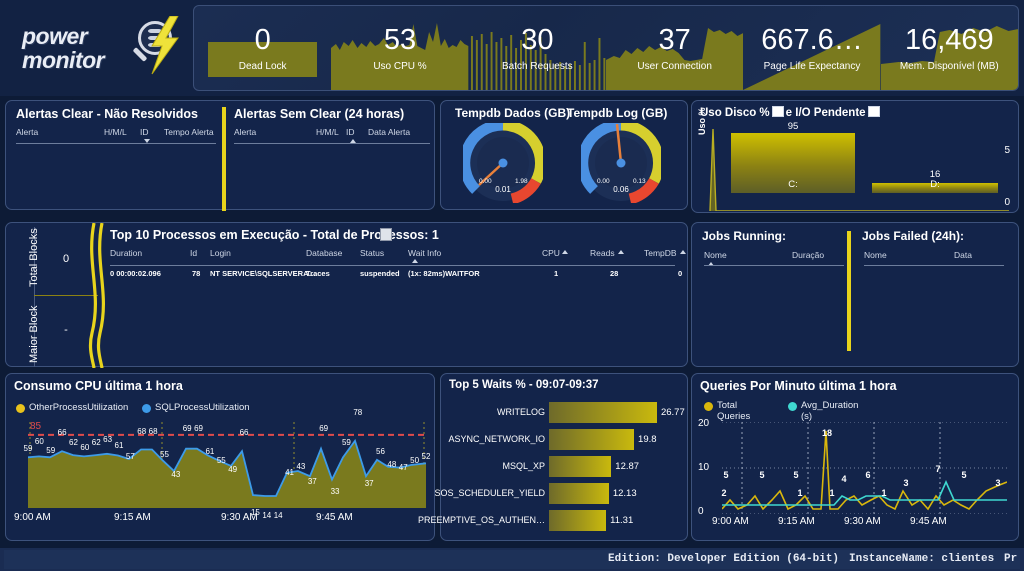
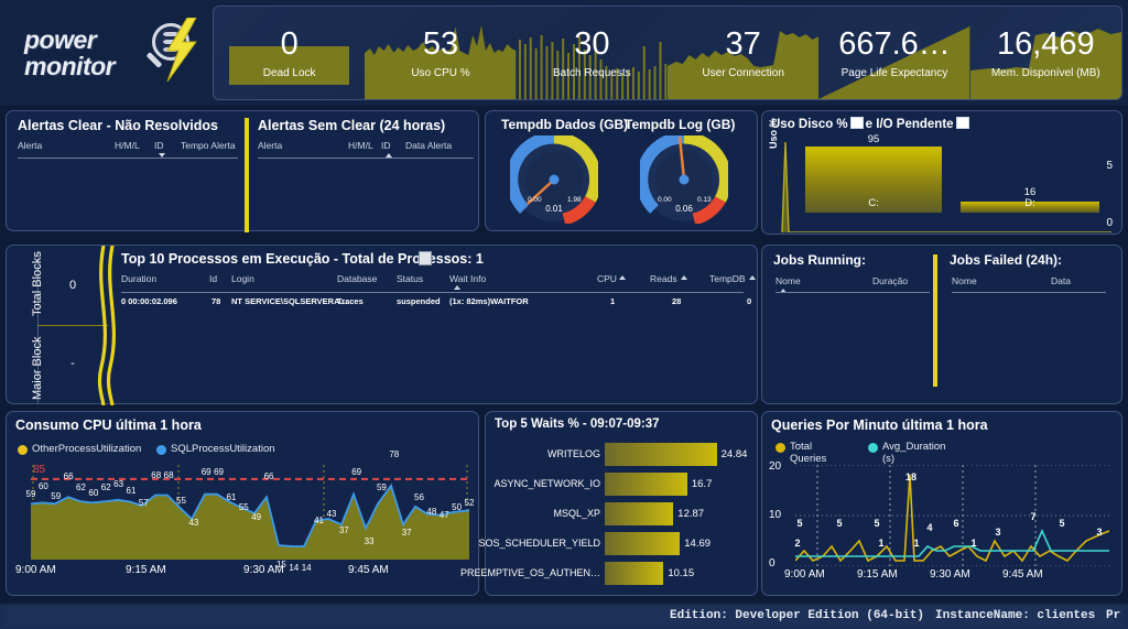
Top 5 Waits % - 09:07-09:37/WRITELOG: 26.77 -> 24.84
Top 5 Waits % - 09:07-09:37/ASYNC_NETWORK_IO: 19.8 -> 16.7
Top 5 Waits % - 09:07-09:37/SOS_SCHEDULER_YIELD: 12.13 -> 14.69
Top 5 Waits % - 09:07-09:37/PREEMPTIVE_OS_AUTHEN…: 11.31 -> 10.15
